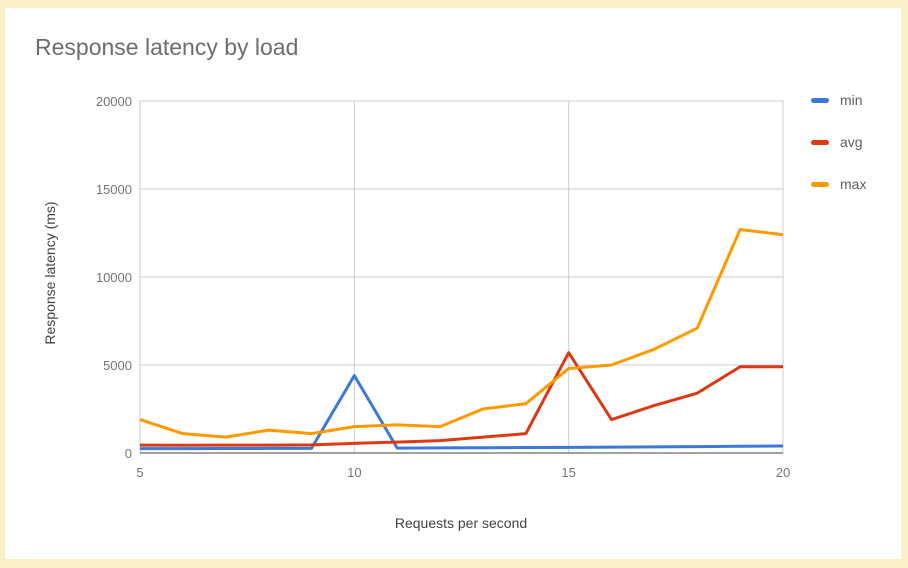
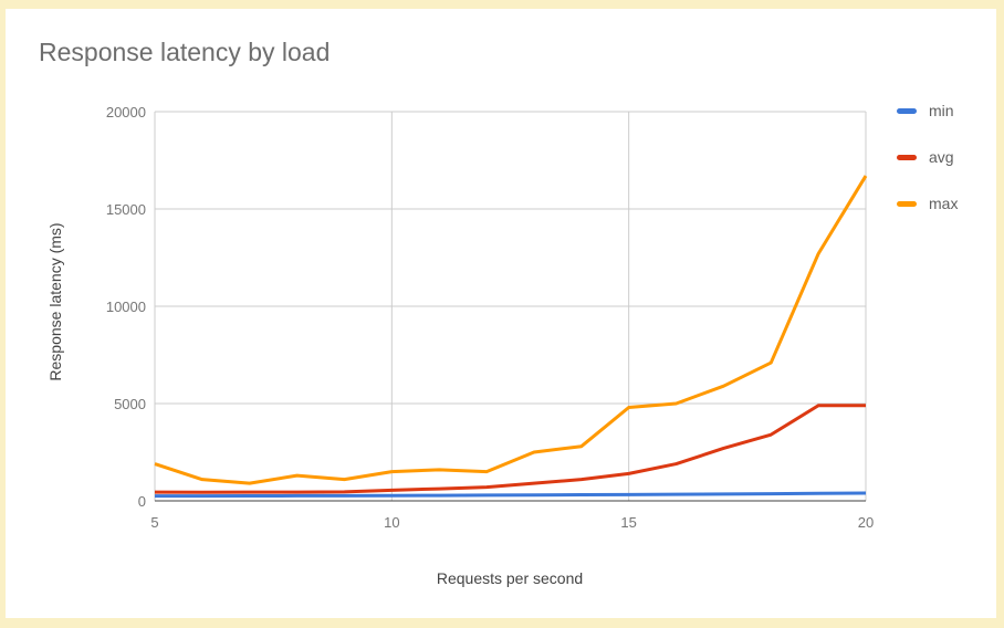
min/10: 4400 -> 300
avg/15: 5700 -> 1400
max/20: 12400 -> 16700
